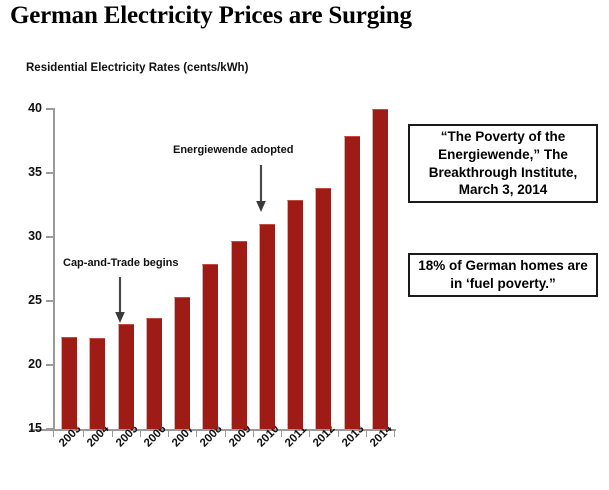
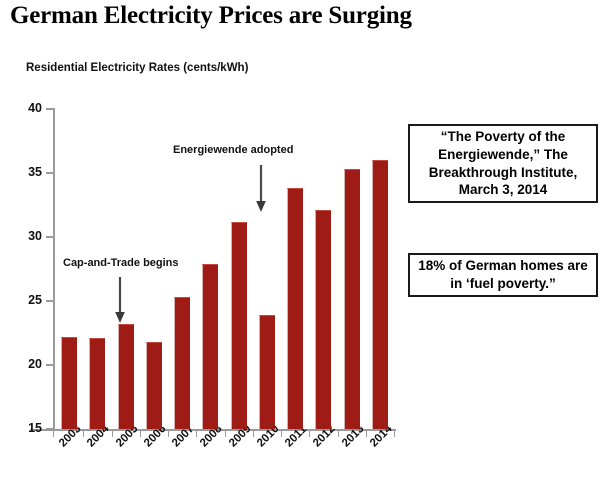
2006: 23.7 -> 21.8
2009: 29.7 -> 31.2
2010: 31.0 -> 23.9
2011: 32.9 -> 33.8
2012: 33.8 -> 32.1
2013: 37.9 -> 35.3
2014: 40.0 -> 36.0
